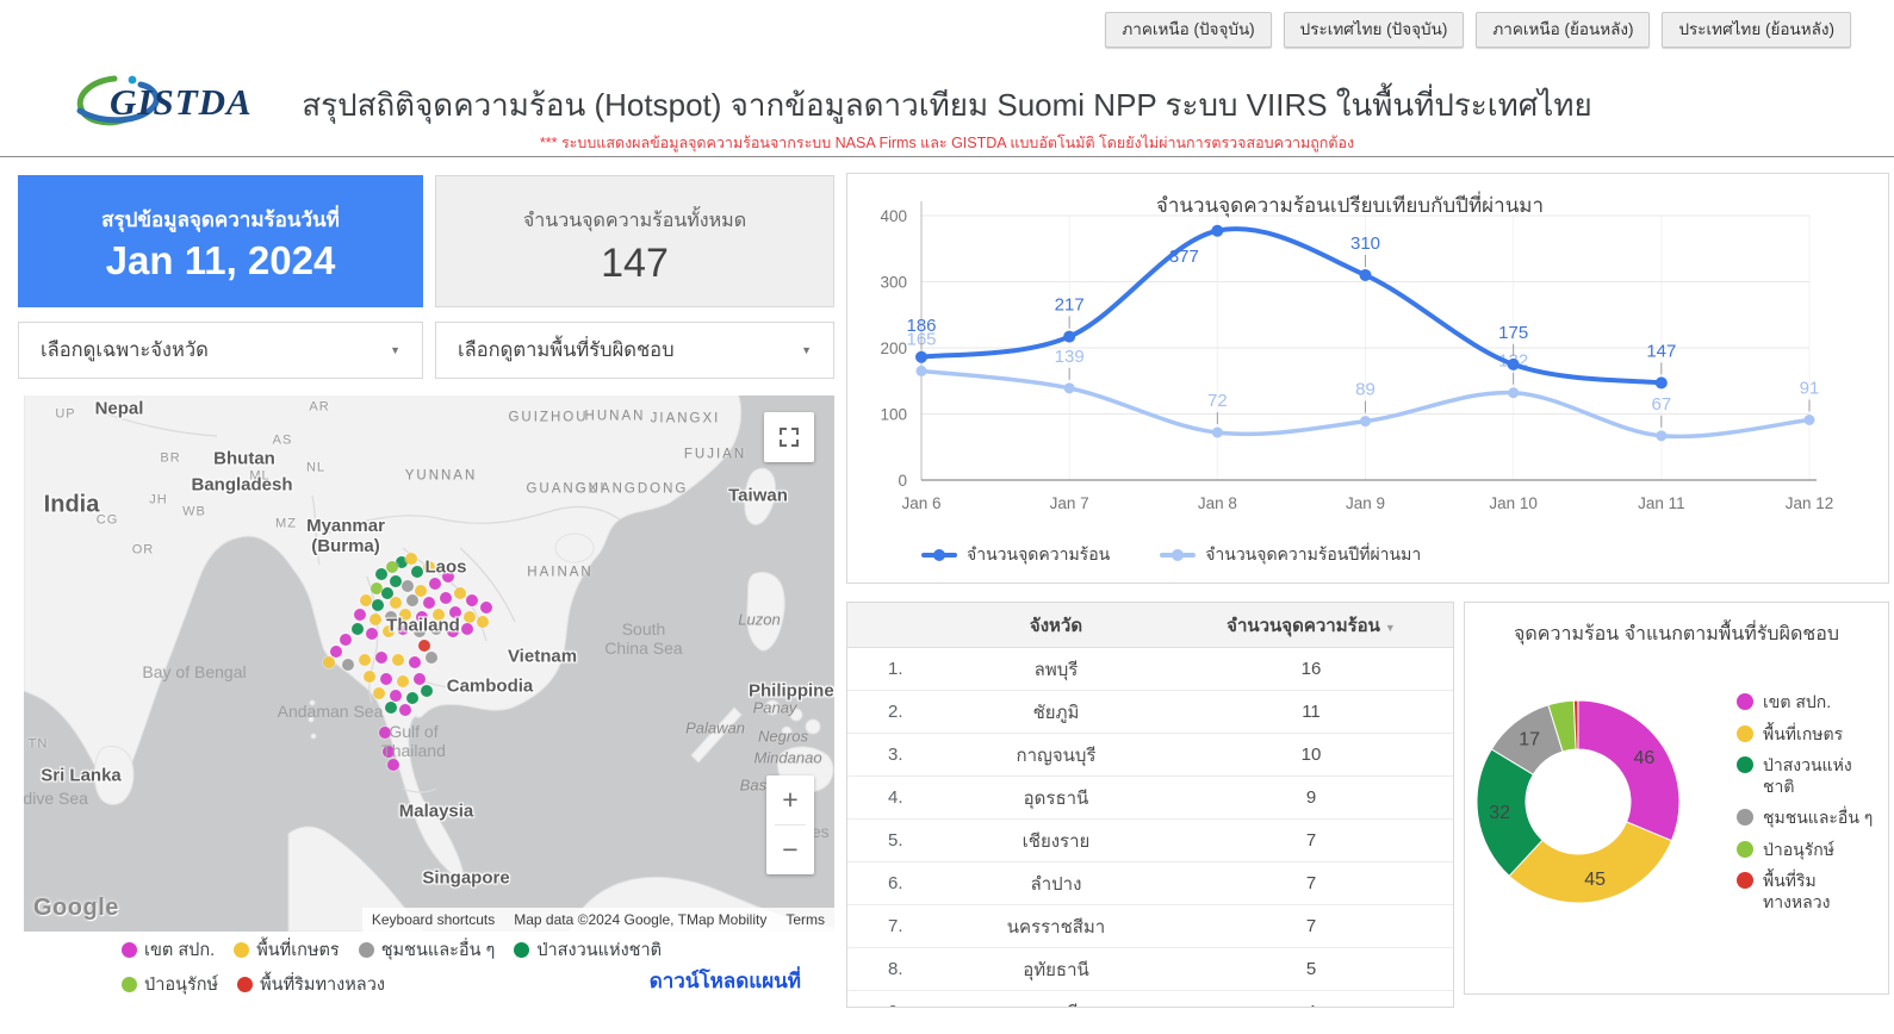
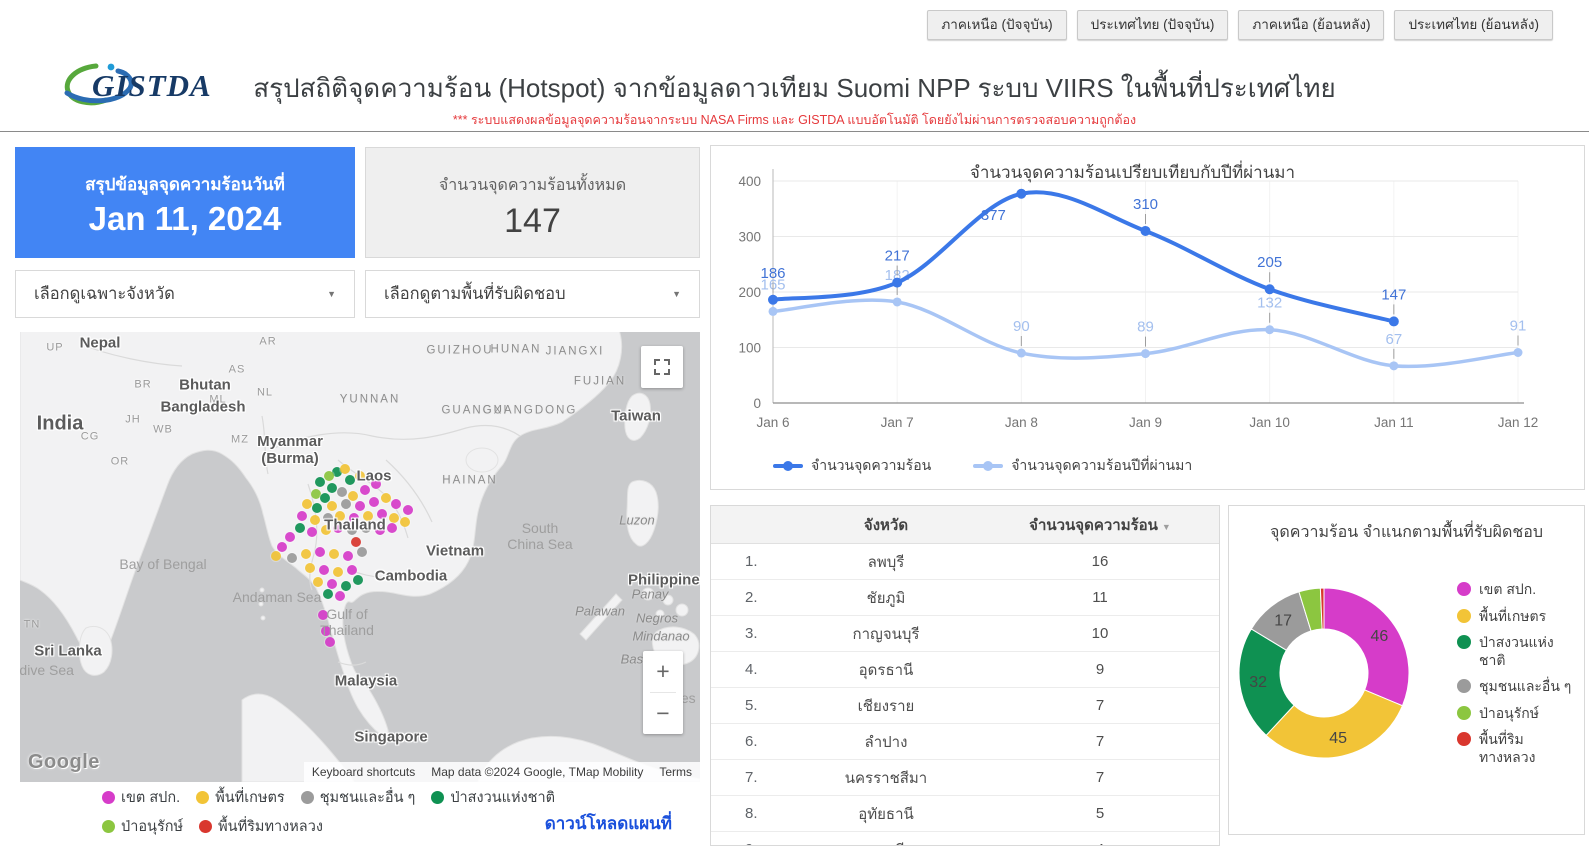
จำนวนจุดความร้อนเปรียบเทียบกับปีที่ผ่านมา/จำนวนจุดความร้อนปีที่ผ่านมา/Jan 7: 139 -> 182
จำนวนจุดความร้อนเปรียบเทียบกับปีที่ผ่านมา/จำนวนจุดความร้อนปีที่ผ่านมา/Jan 8: 72 -> 90
จำนวนจุดความร้อนเปรียบเทียบกับปีที่ผ่านมา/จำนวนจุดความร้อน/Jan 10: 175 -> 205
